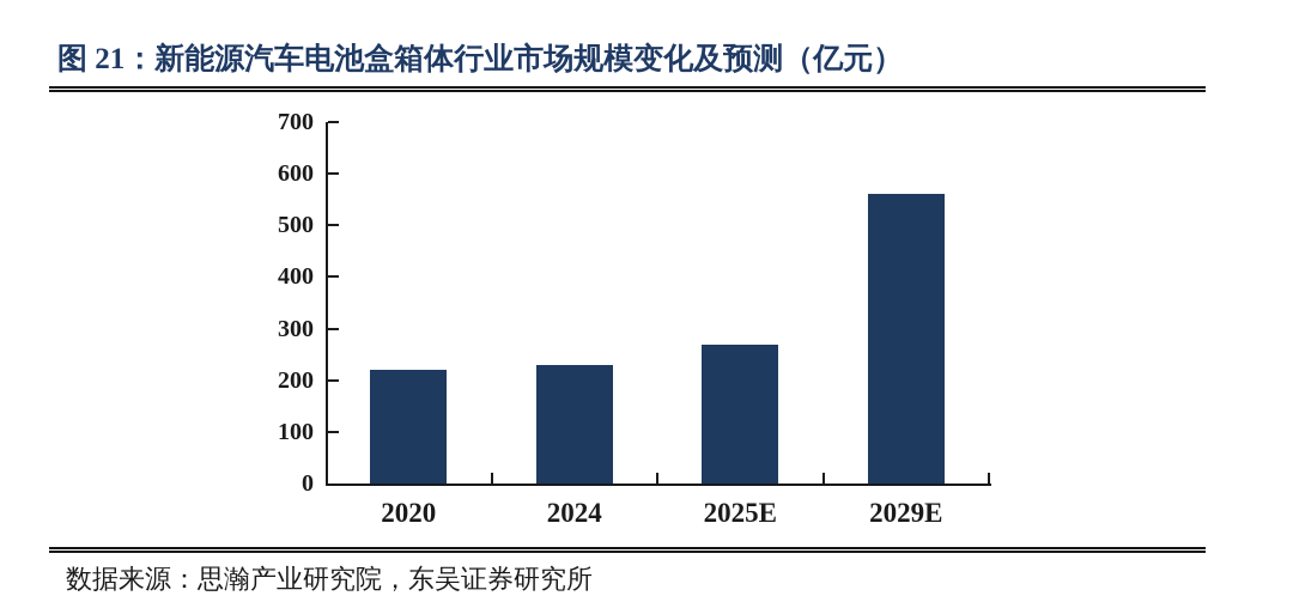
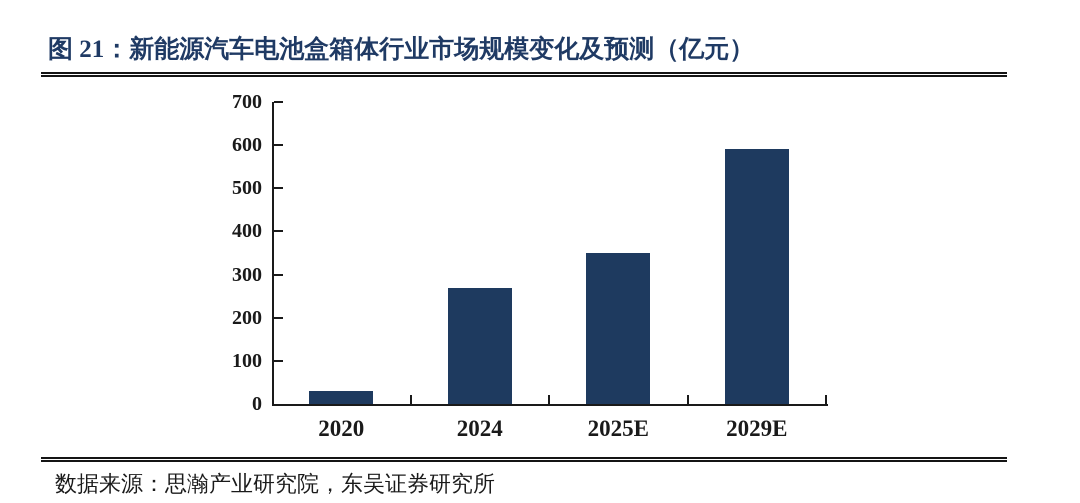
2020: 220 -> 30
2024: 230 -> 270
2025E: 270 -> 350
2029E: 560 -> 590
